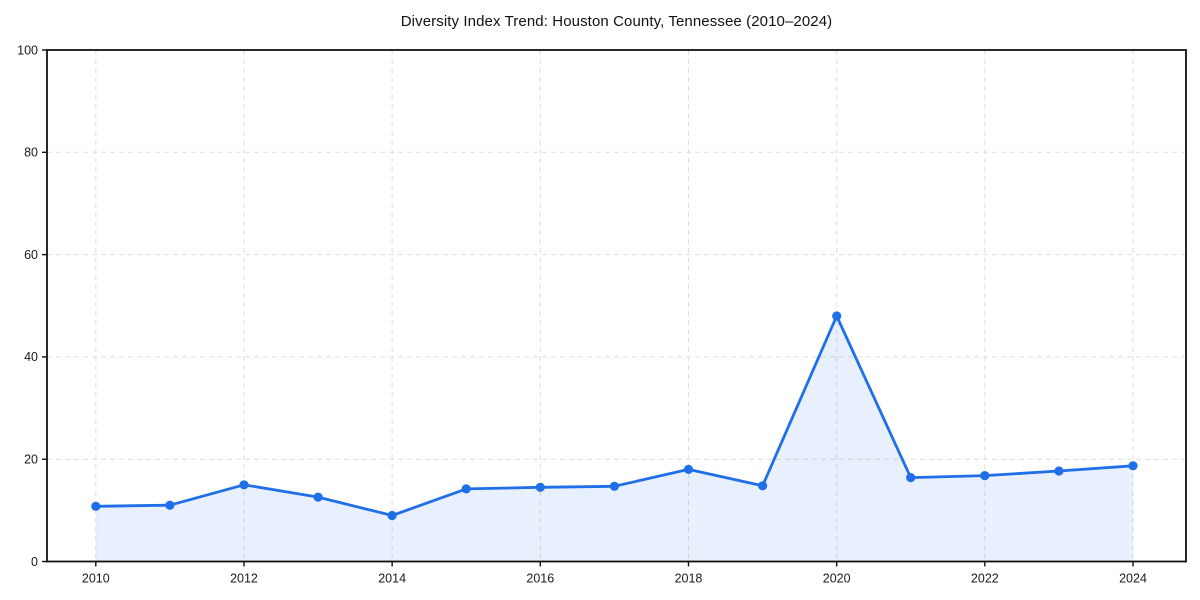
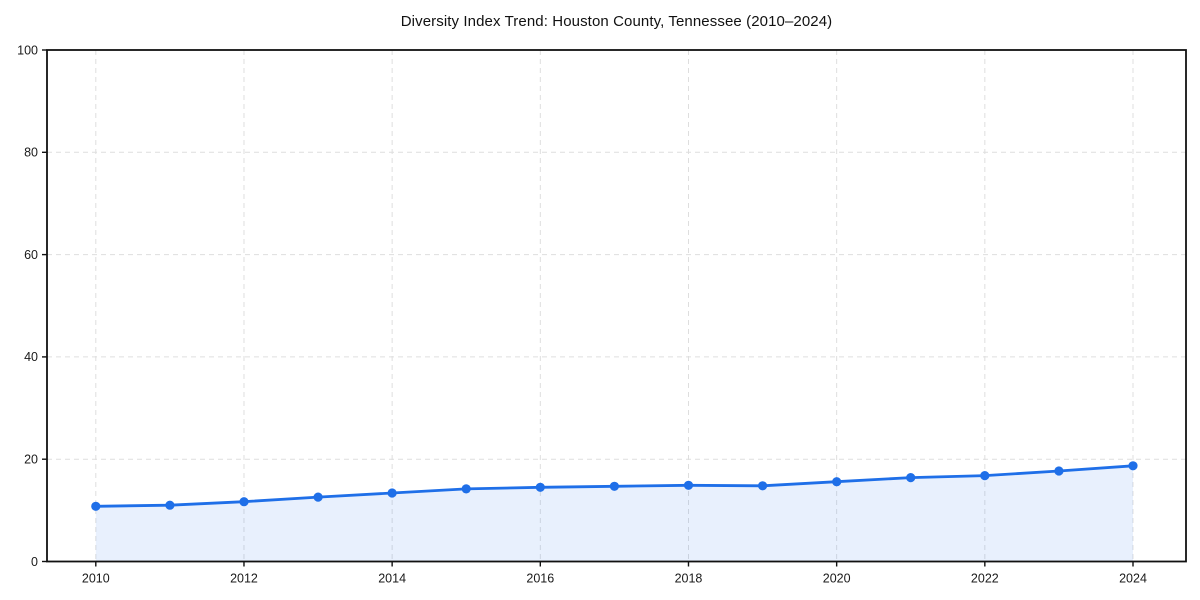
2012: 15 -> 12
2014: 9 -> 13
2018: 18 -> 15
2020: 48 -> 16
